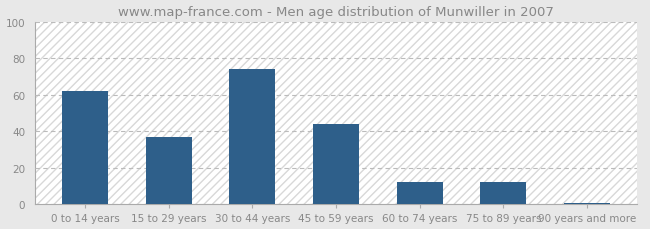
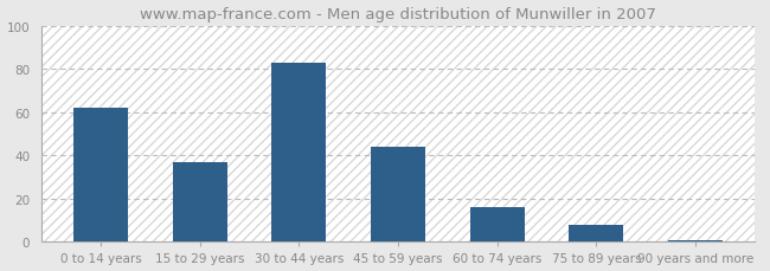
30 to 44 years: 74 -> 83
60 to 74 years: 12 -> 16
75 to 89 years: 12 -> 8
